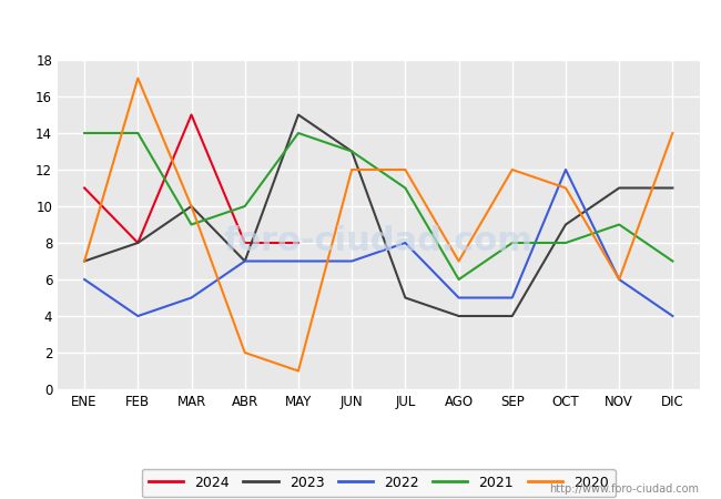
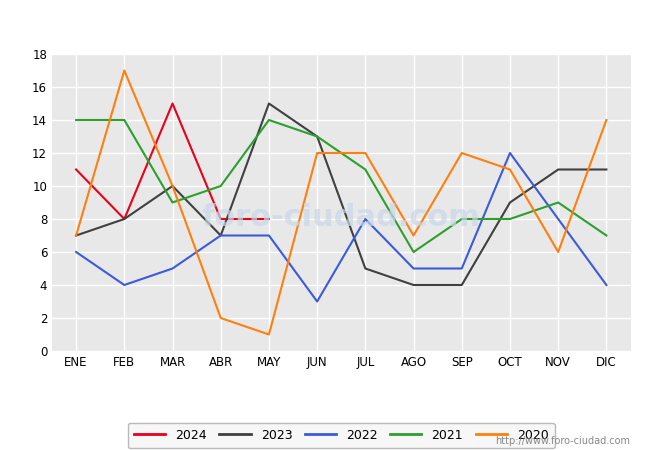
2022/JUN: 7 -> 3
2022/NOV: 6 -> 8
